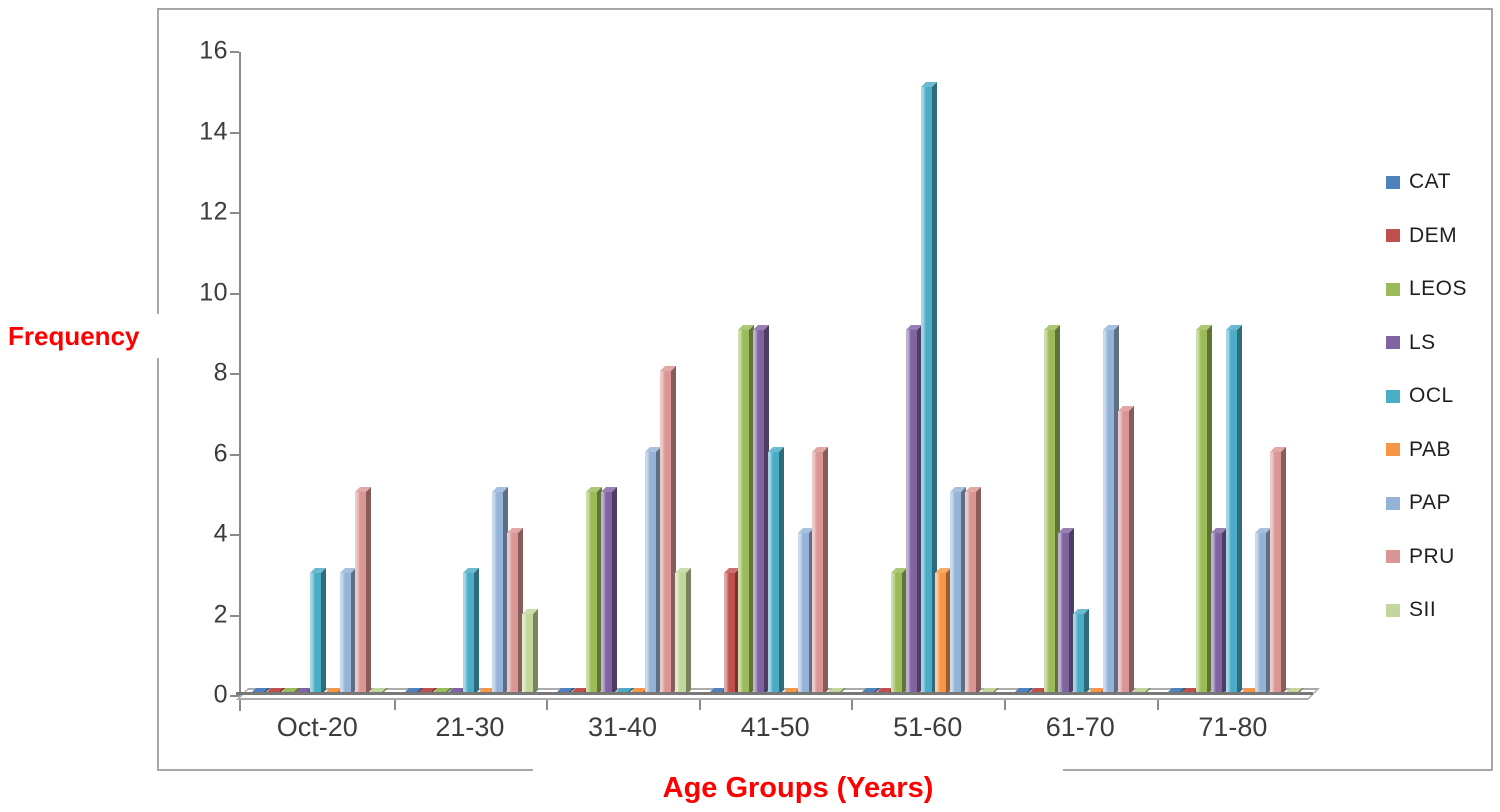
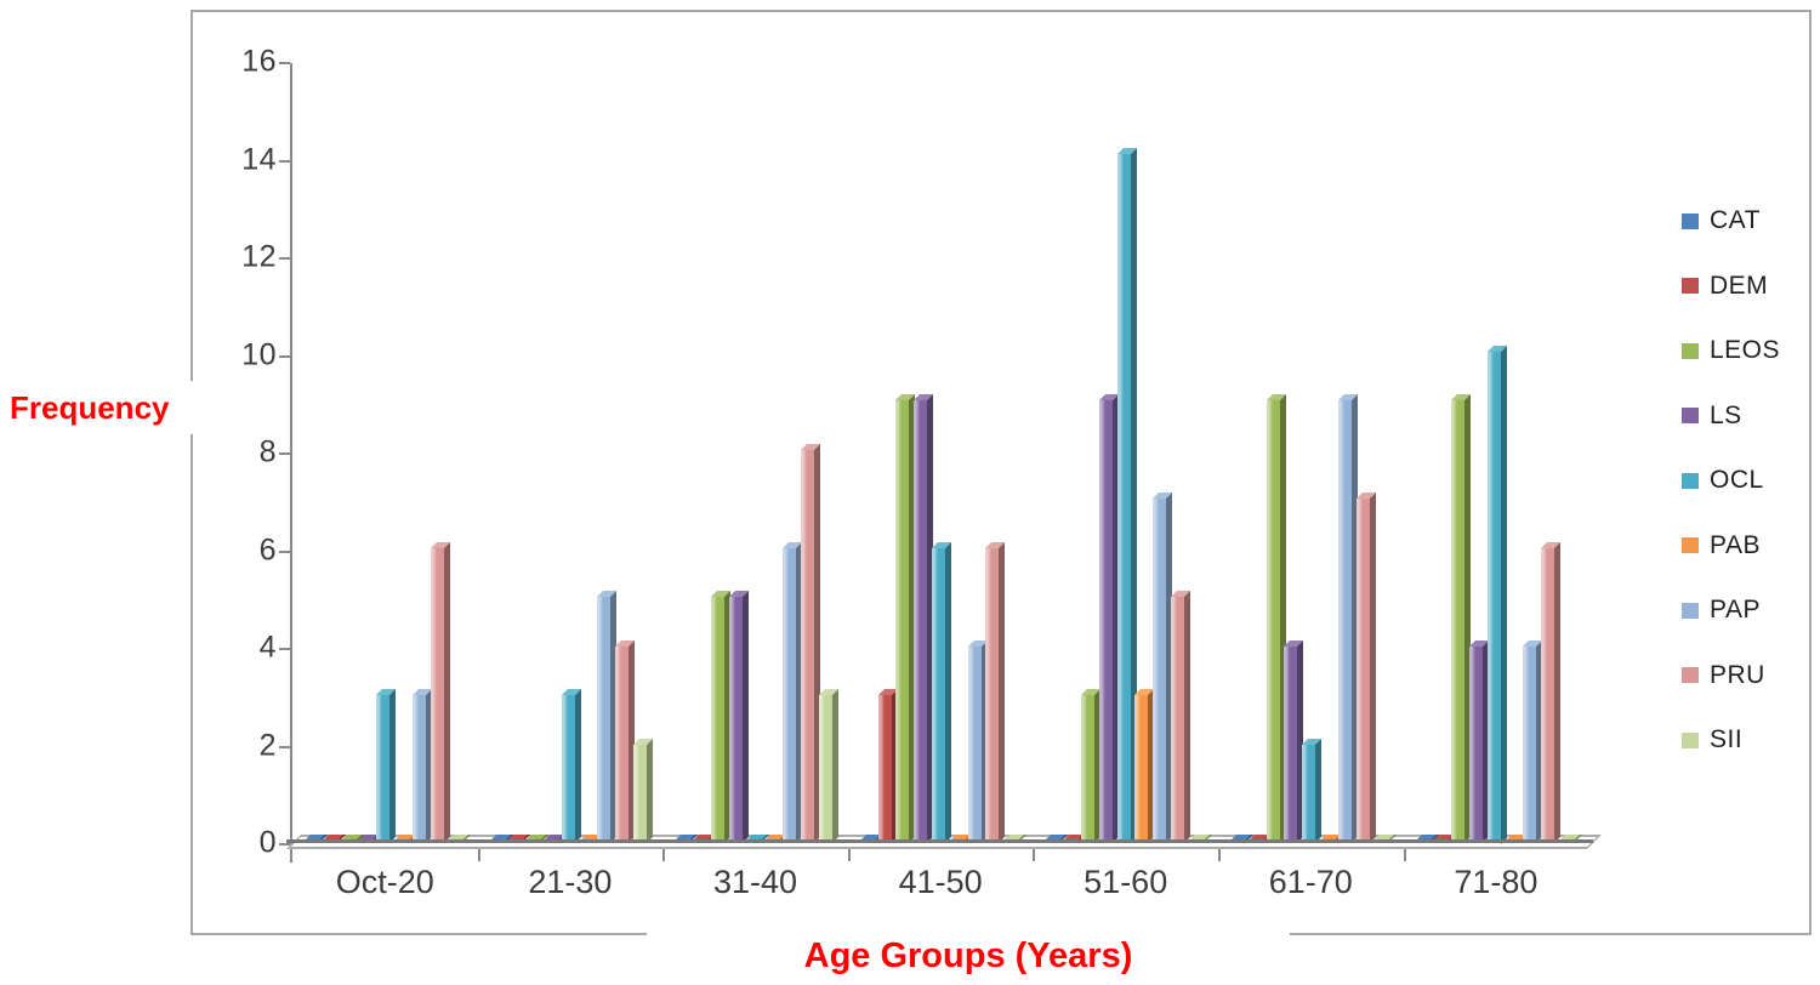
PRU/Oct-20: 5 -> 6
OCL/51-60: 15 -> 14
PAP/51-60: 5 -> 7
OCL/71-80: 9 -> 10
